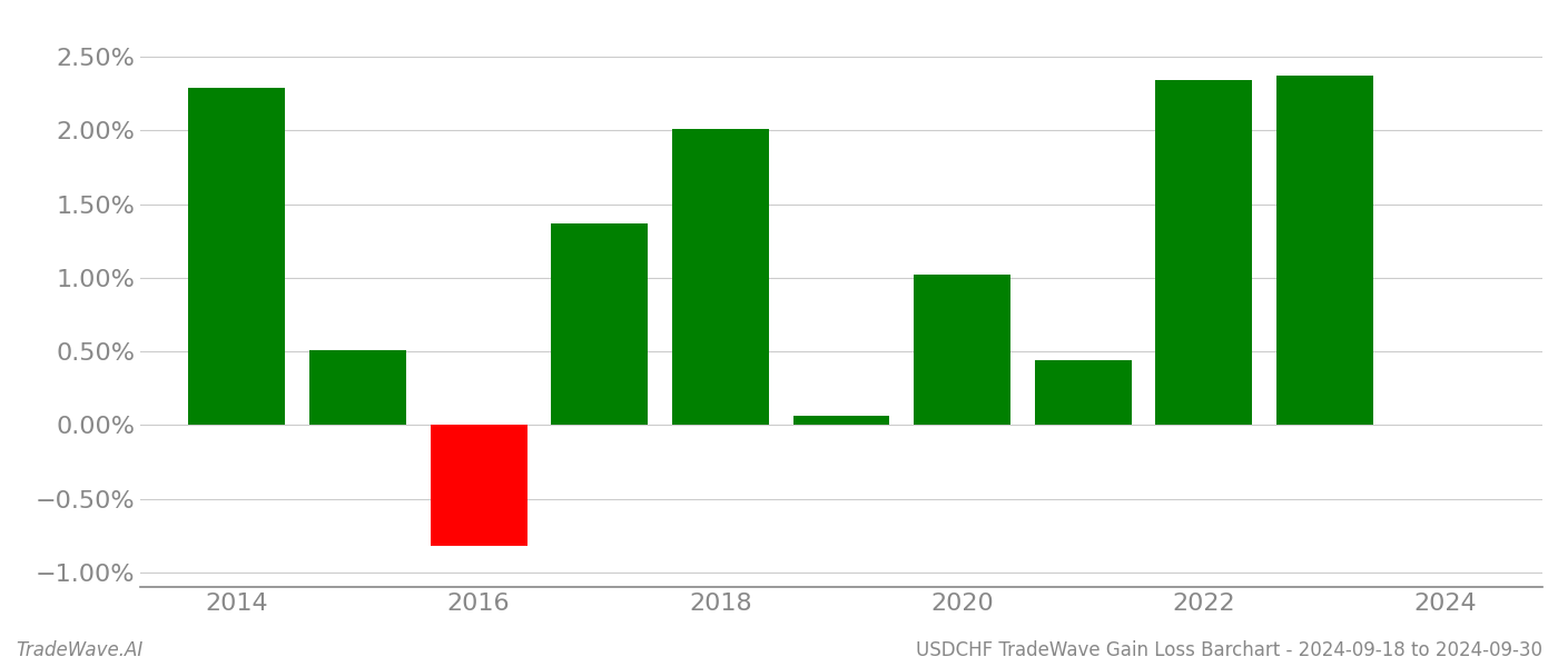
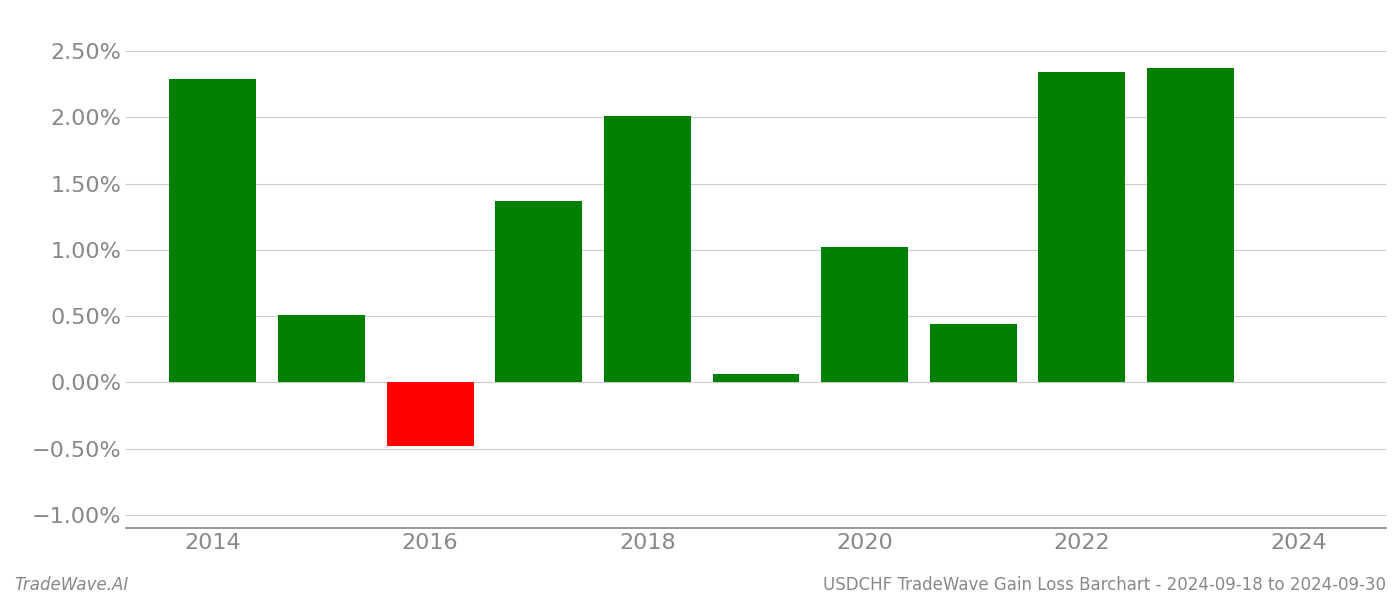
2016: -0.82% -> -0.48%
